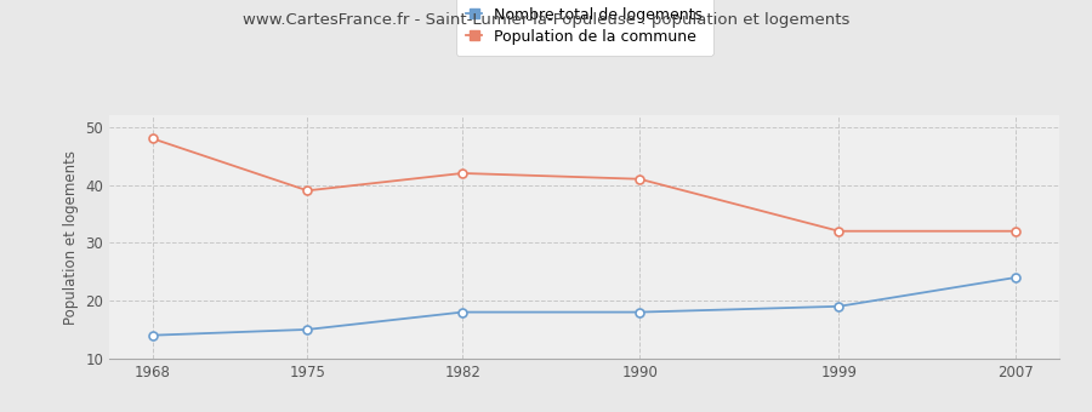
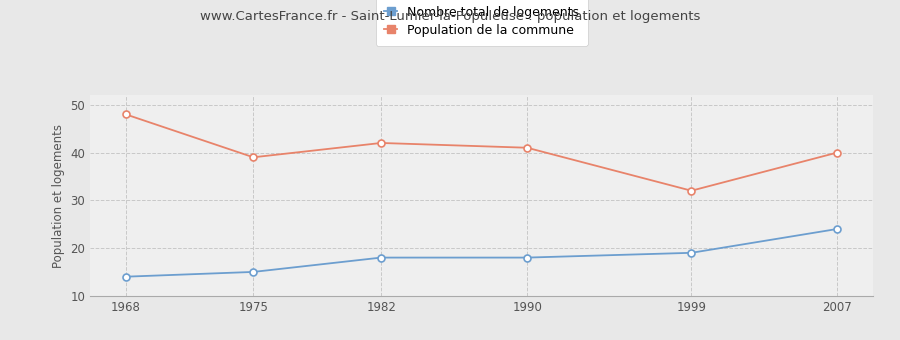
Population de la commune/2007: 32 -> 40
